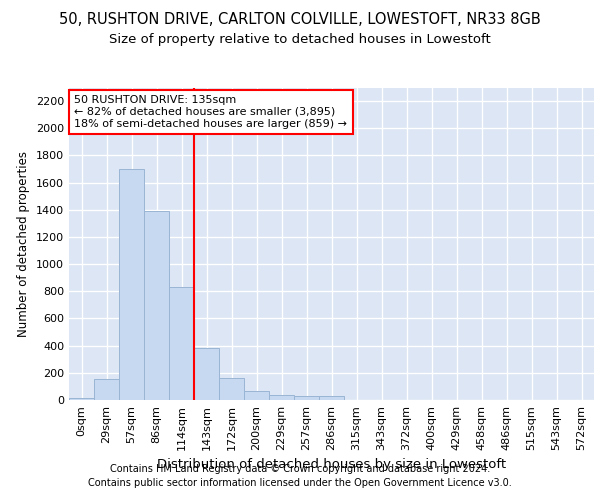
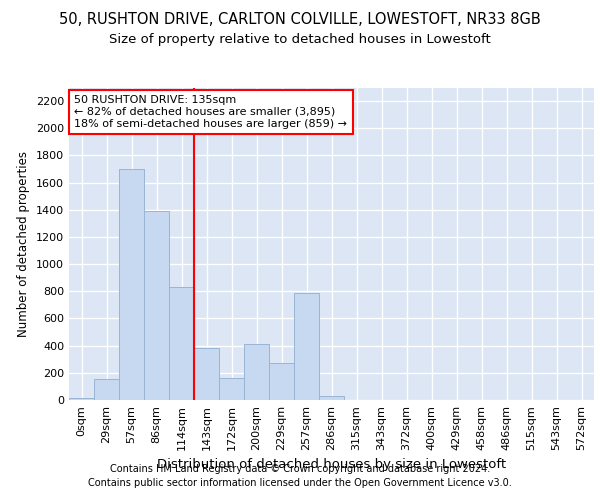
200sqm: 60 -> 410
229sqm: 40 -> 270
257sqm: 30 -> 790
